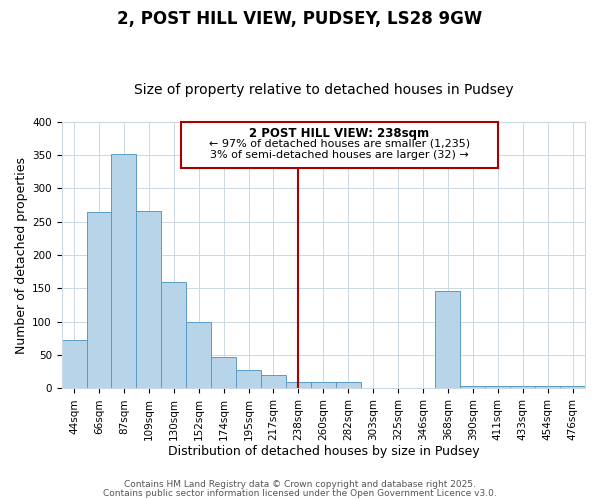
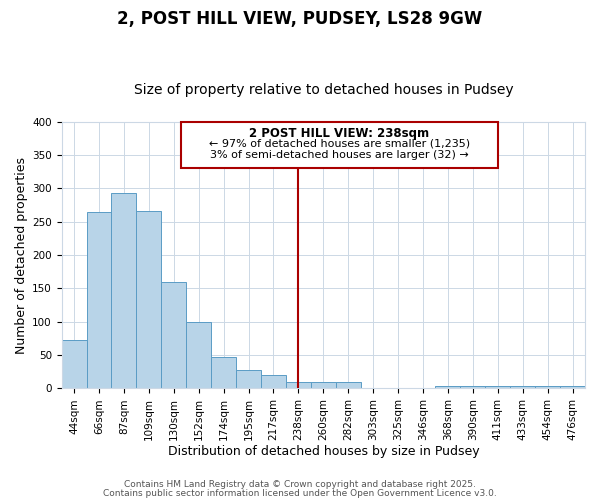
87sqm: 352 -> 293
368sqm: 146 -> 4
